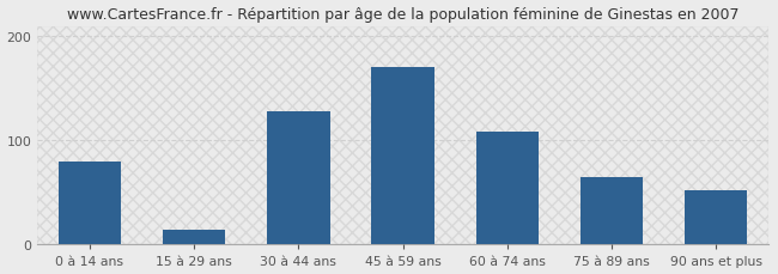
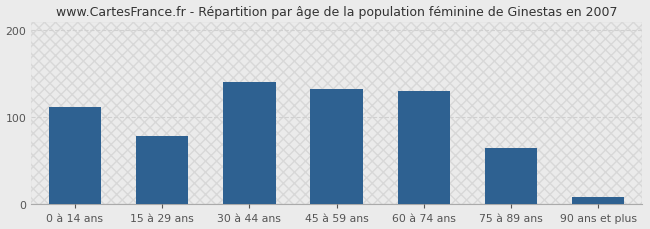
0 à 14 ans: 80 -> 112
15 à 29 ans: 14 -> 78
30 à 44 ans: 128 -> 140
45 à 59 ans: 170 -> 132
60 à 74 ans: 108 -> 130
90 ans et plus: 52 -> 8
